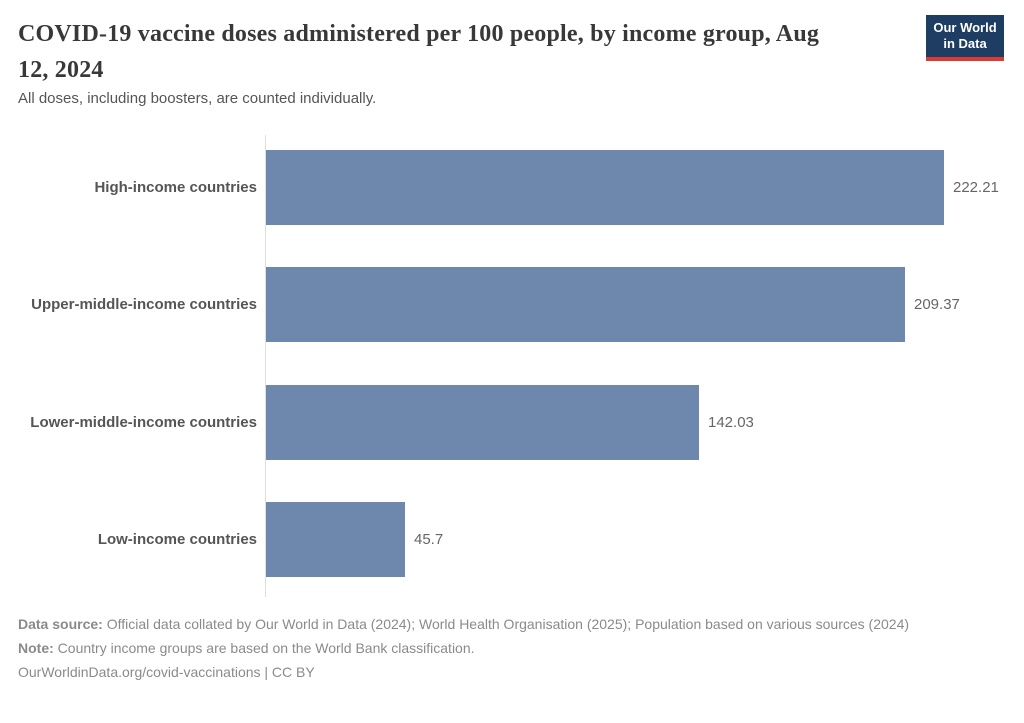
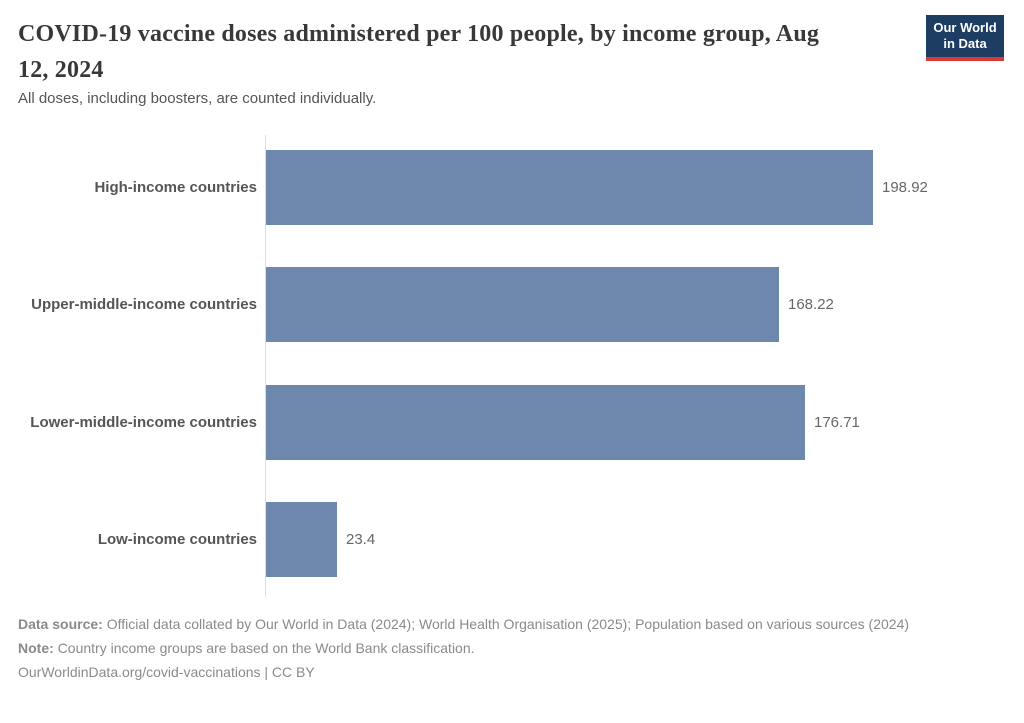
High-income countries: 222.21 -> 198.92
Upper-middle-income countries: 209.37 -> 168.22
Lower-middle-income countries: 142.03 -> 176.71
Low-income countries: 45.7 -> 23.4
